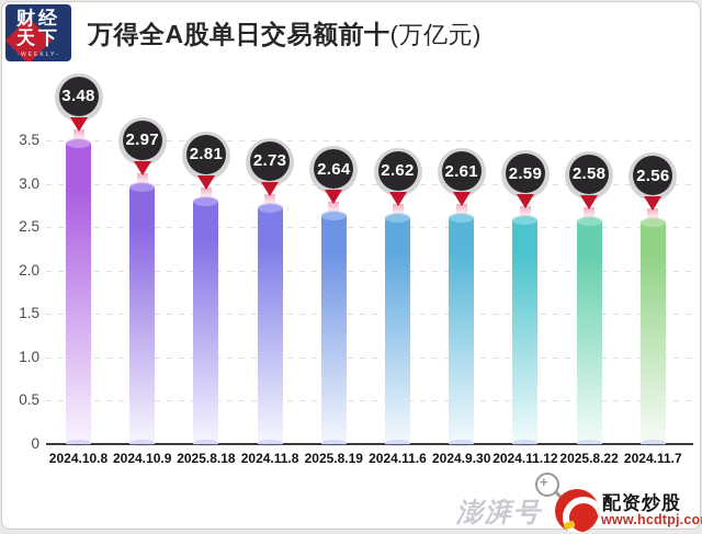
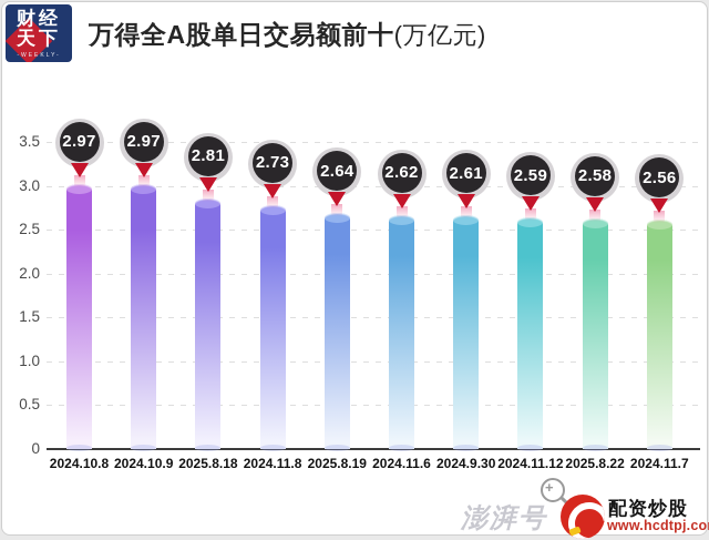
2024.10.8: 3.48 -> 2.97
